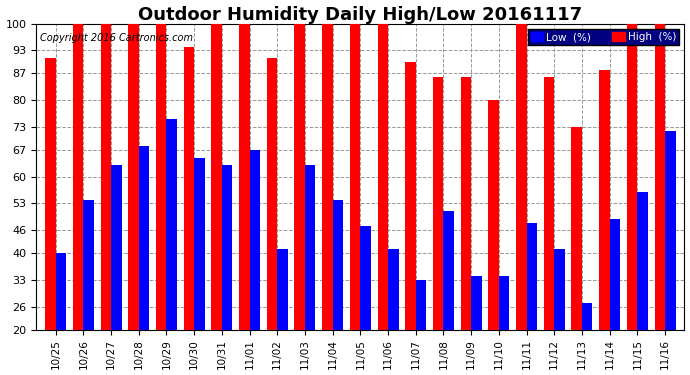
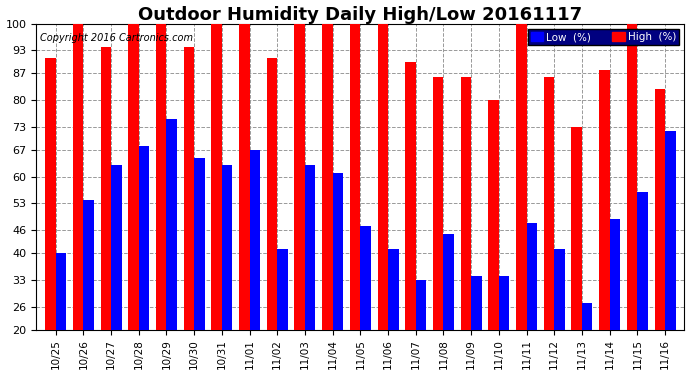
High (%)/10/27: 100 -> 94
Low (%)/11/04: 54 -> 61
Low (%)/11/08: 51 -> 45
High (%)/11/16: 100 -> 83
